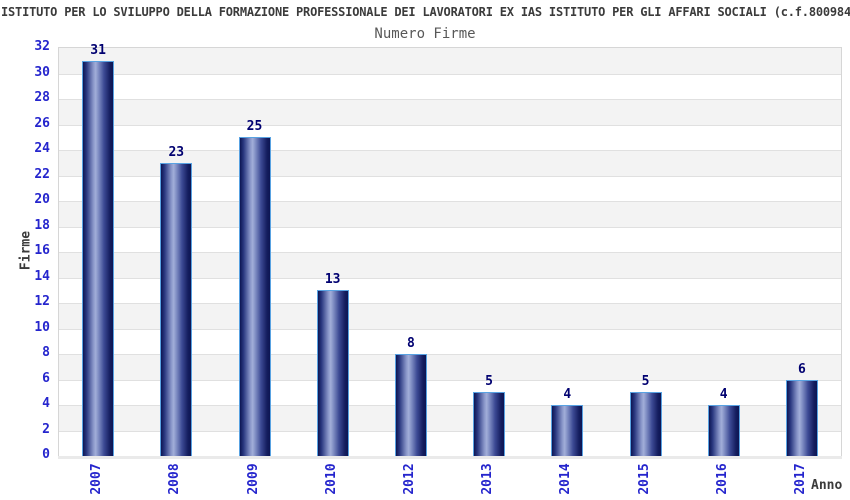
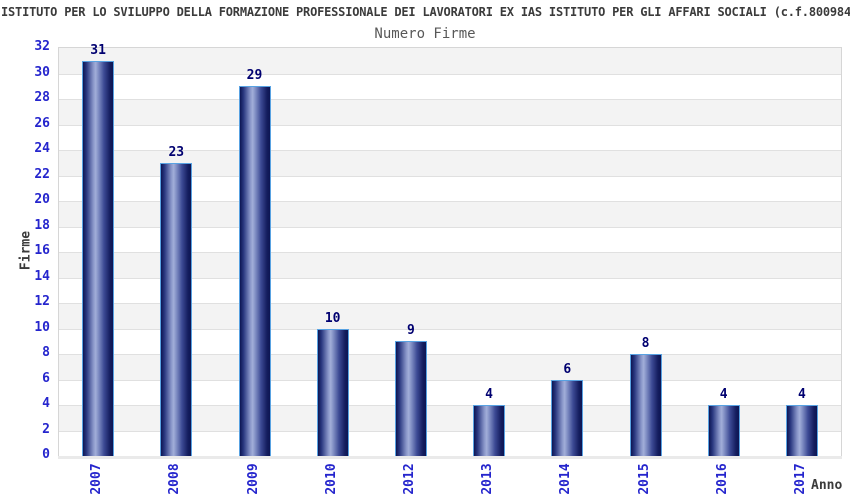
2009: 25 -> 29
2010: 13 -> 10
2012: 8 -> 9
2013: 5 -> 4
2014: 4 -> 6
2015: 5 -> 8
2017: 6 -> 4
